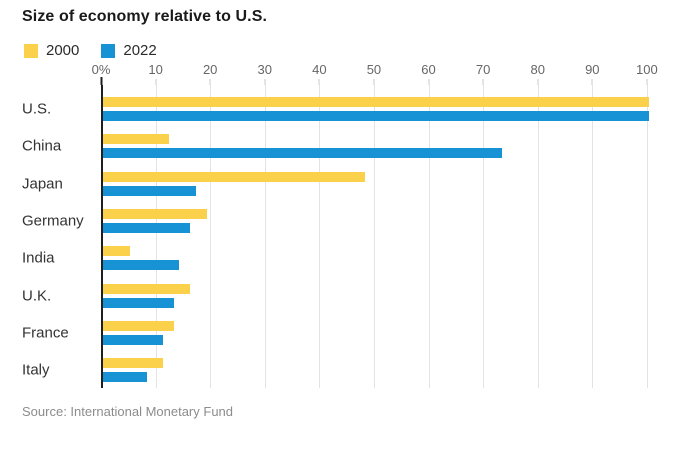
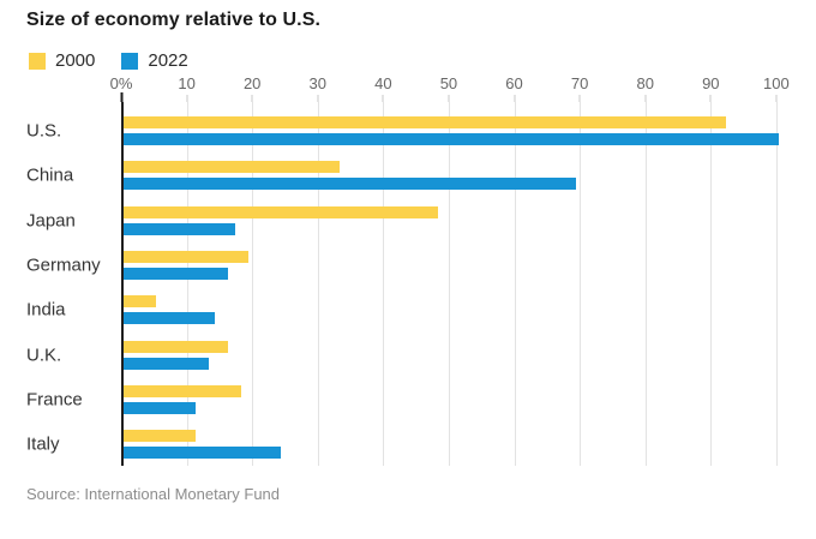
2000/U.S.: 100 -> 92
2000/China: 12 -> 33
2022/China: 73 -> 69
2000/France: 13 -> 18
2022/Italy: 8 -> 24
